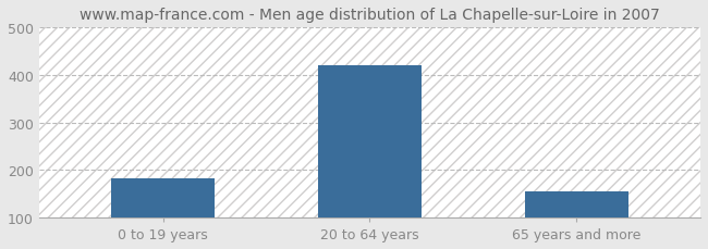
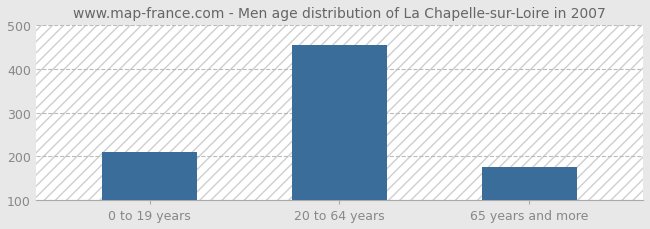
0 to 19 years: 182 -> 210
20 to 64 years: 420 -> 455
65 years and more: 155 -> 175
